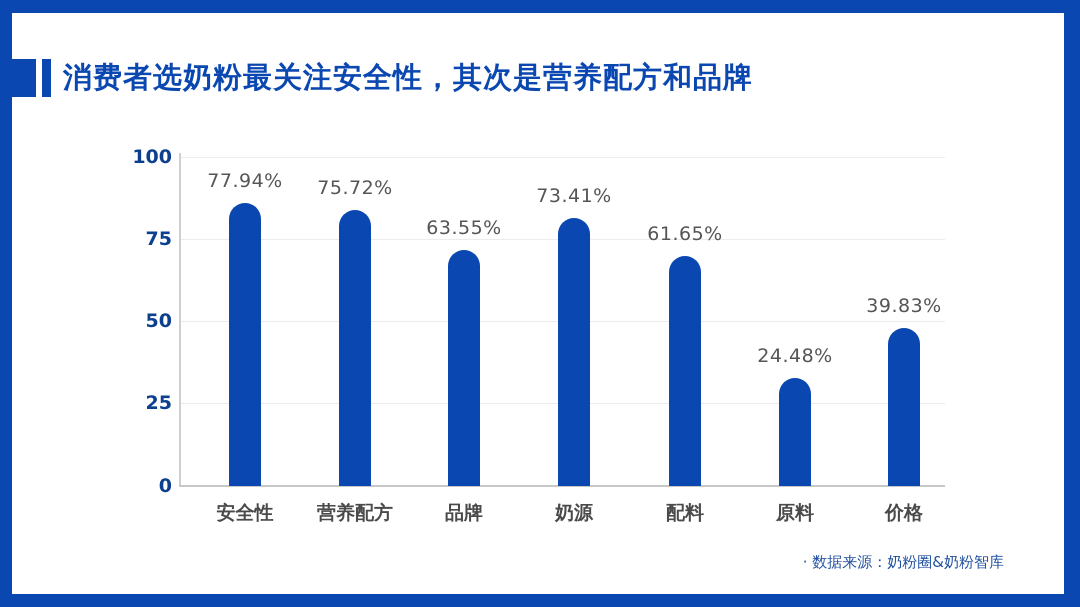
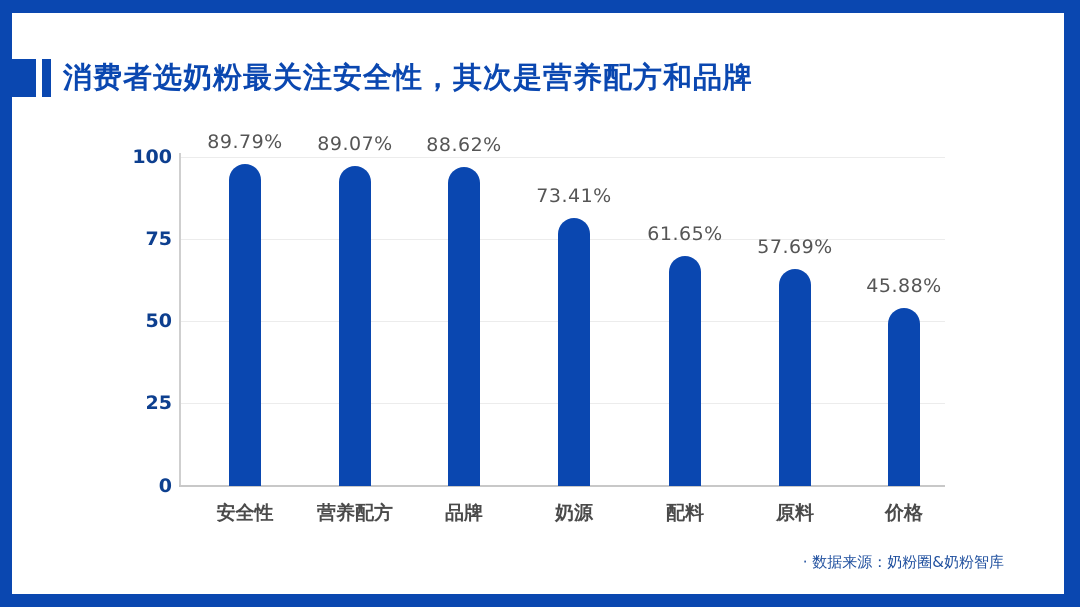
安全性: 77.94% -> 89.79%
营养配方: 75.72% -> 89.07%
品牌: 63.55% -> 88.62%
原料: 24.48% -> 57.69%
价格: 39.83% -> 45.88%
